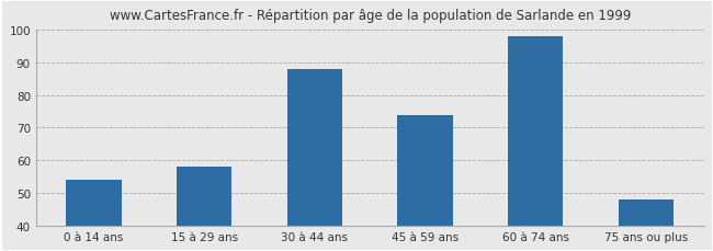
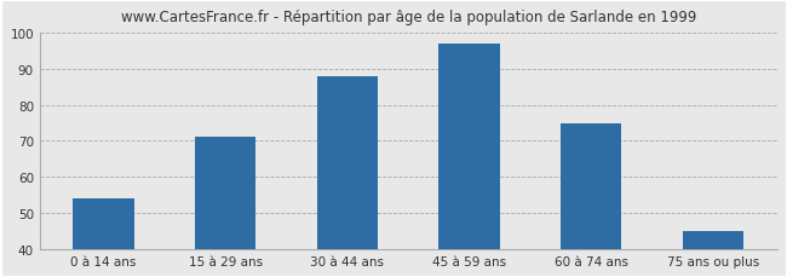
15 à 29 ans: 58 -> 71
45 à 59 ans: 74 -> 97
60 à 74 ans: 98 -> 75
75 ans ou plus: 48 -> 45
